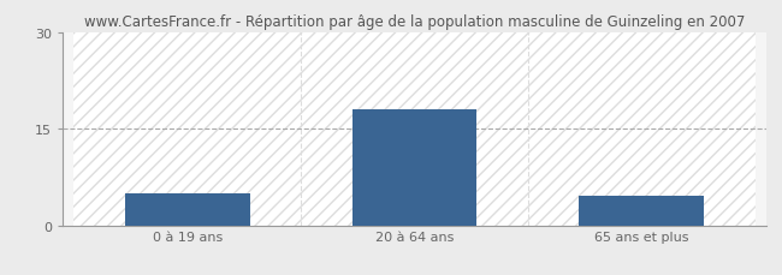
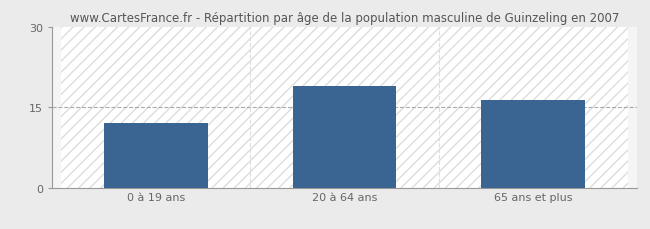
0 à 19 ans: 5.0 -> 12.0
20 à 64 ans: 18.0 -> 19.0
65 ans et plus: 4.5 -> 16.4
